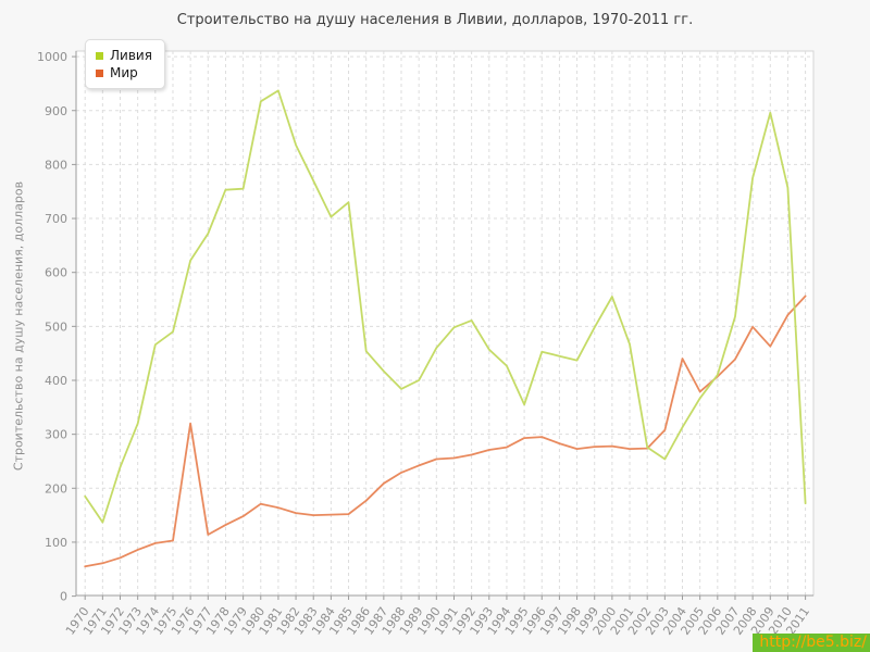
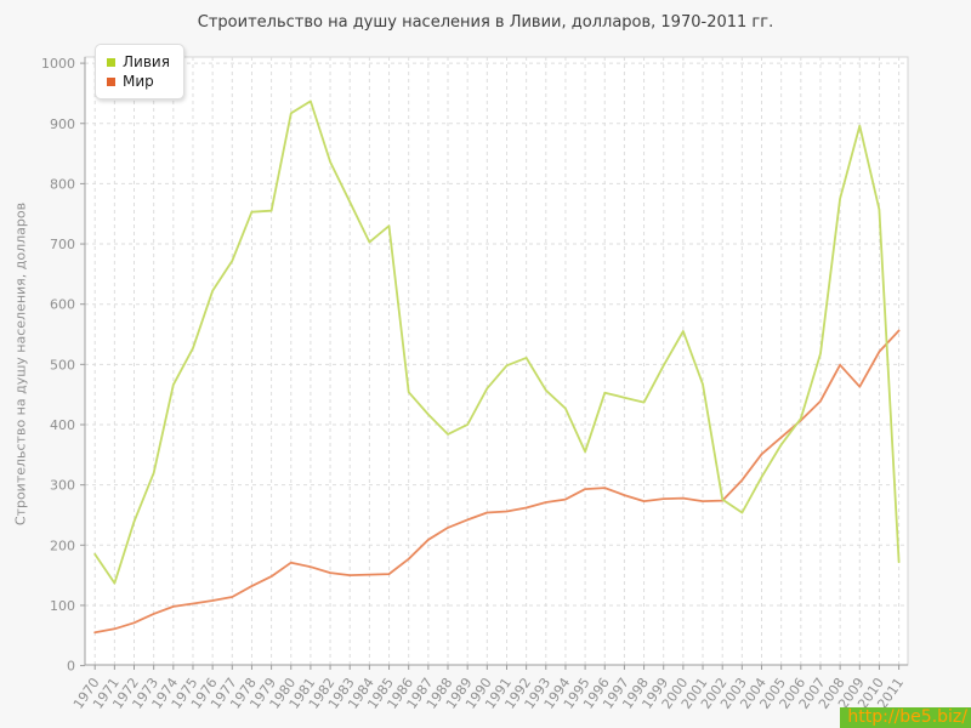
Ливия/1975: 490 -> 530
Мир/1976: 320 -> 110
Мир/2004: 440 -> 350
